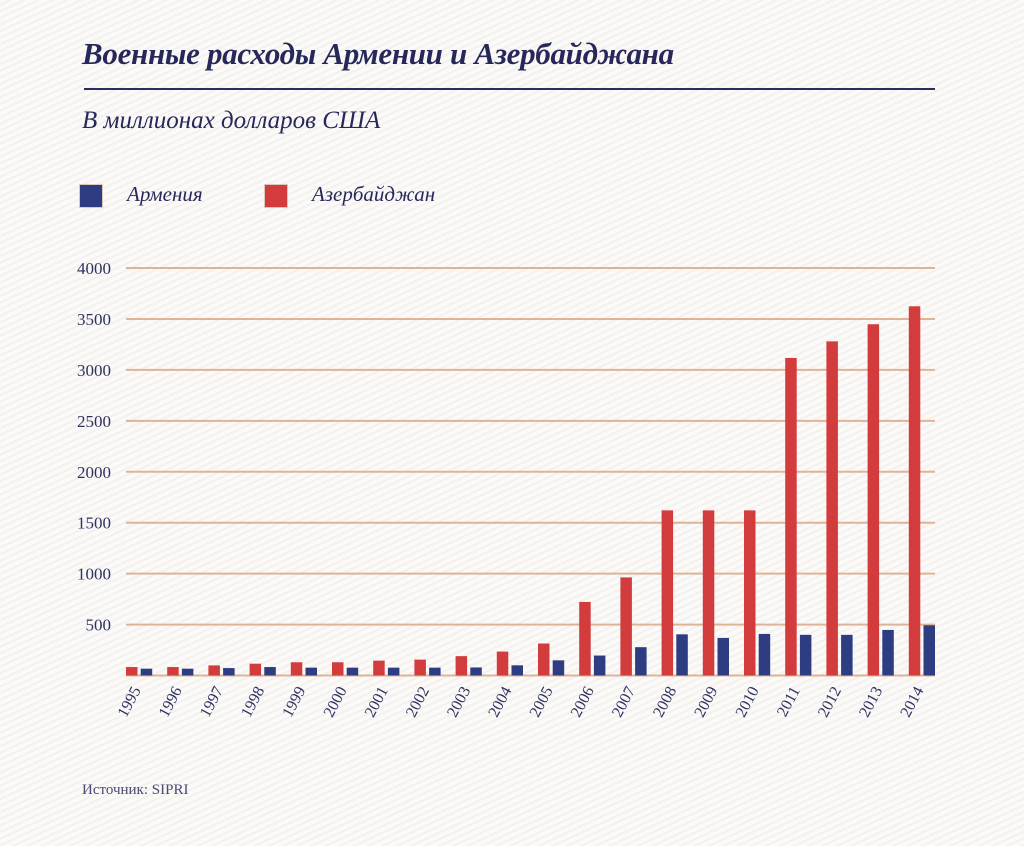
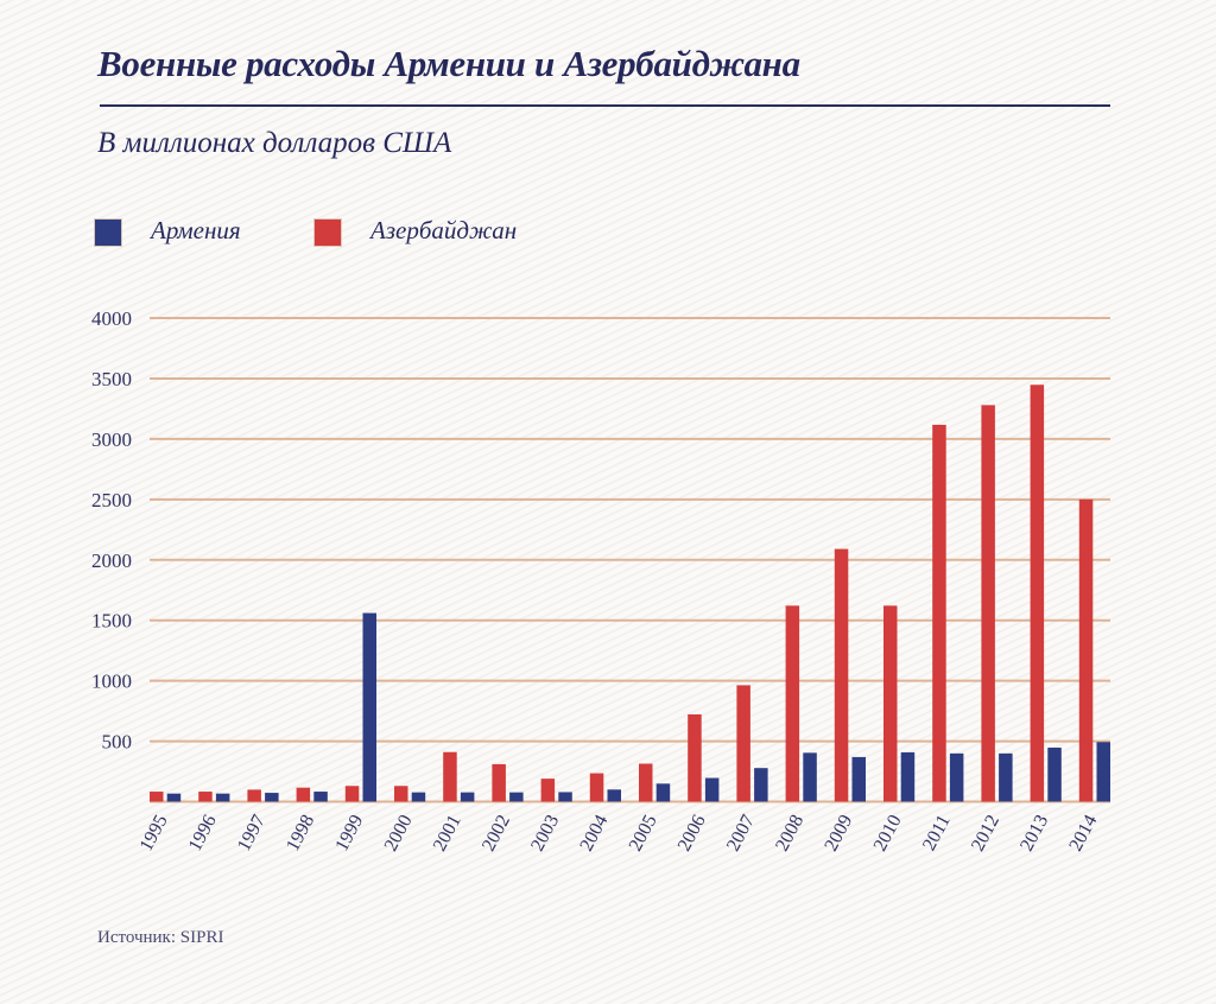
Армения/1999: 80 -> 1560
Азербайджан/2001: 150 -> 410
Азербайджан/2002: 160 -> 310
Азербайджан/2009: 1620 -> 2090
Азербайджан/2014: 3620 -> 2500
